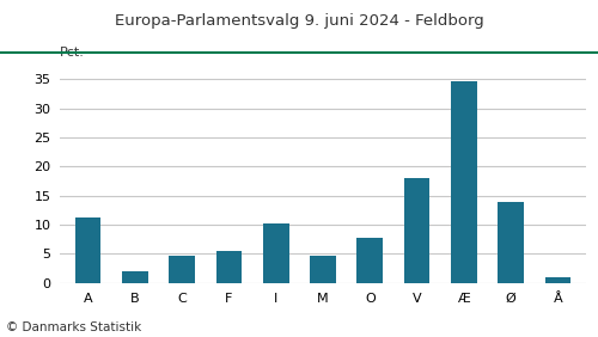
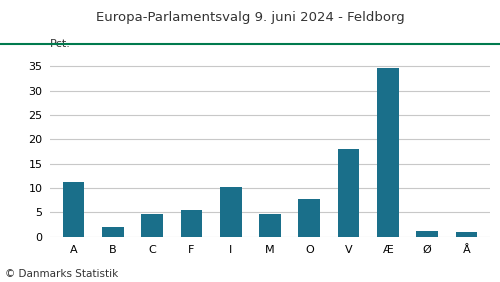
Ø: 14.0 -> 1.2
